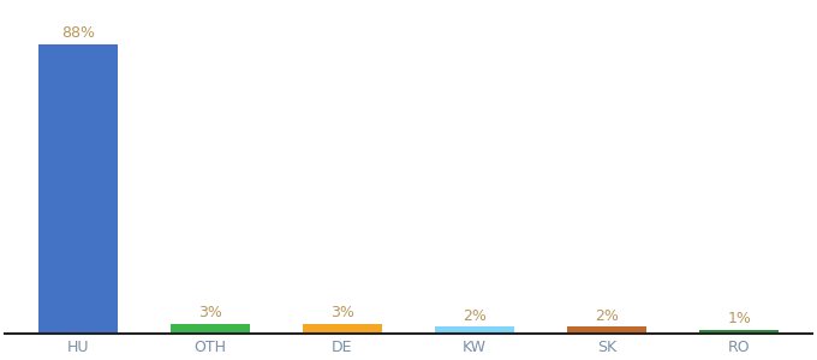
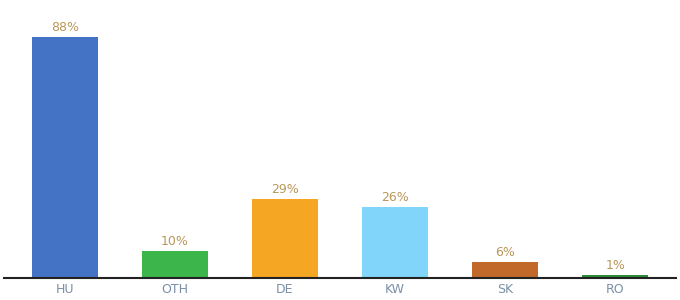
OTH: 3% -> 10%
DE: 3% -> 29%
KW: 2% -> 26%
SK: 2% -> 6%
